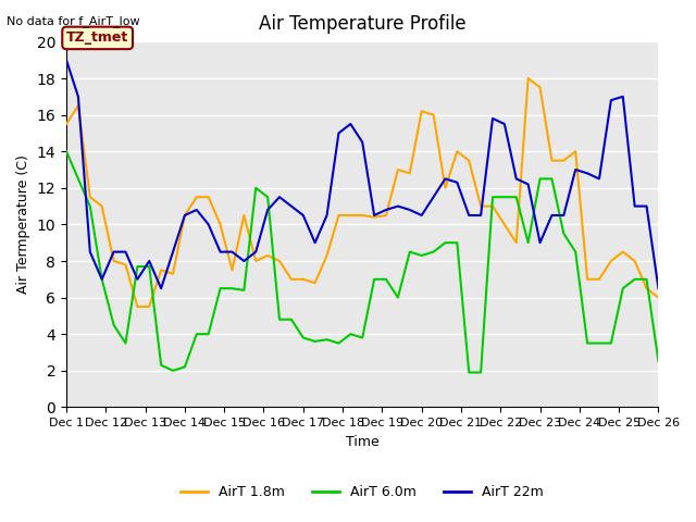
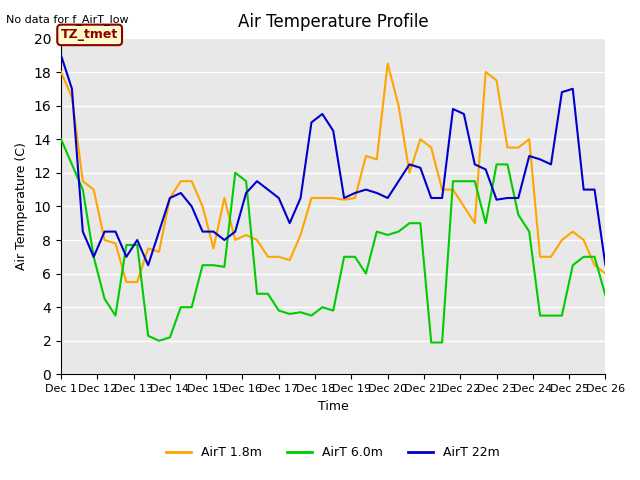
AirT 1.8m/Dec 1: 15.5 -> 18.0
AirT 1.8m/Dec 20: 16.2 -> 18.5
AirT 22m/Dec 23: 9.0 -> 10.4
AirT 6.0m/Dec 26: 2.5 -> 4.7
